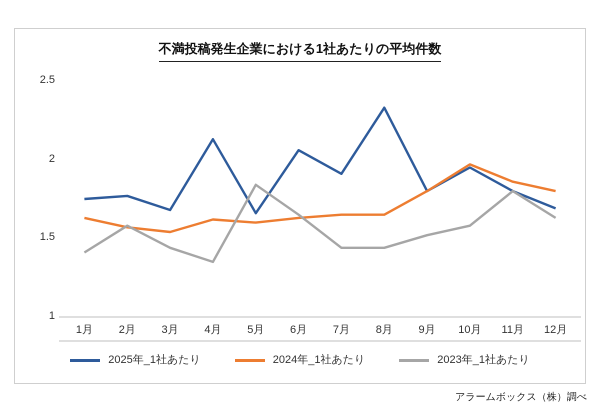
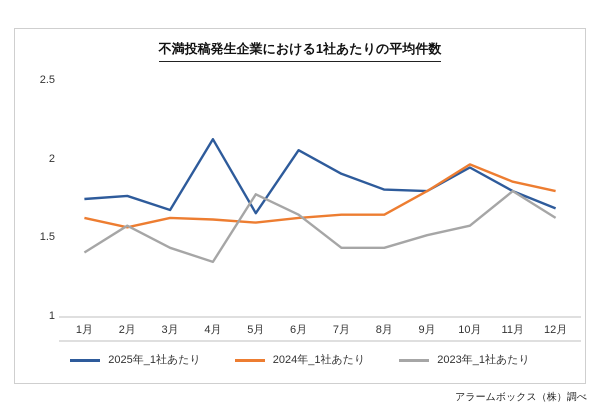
2024年_1社あたり/3月: 1.54 -> 1.63
2023年_1社あたり/5月: 1.84 -> 1.78
2025年_1社あたり/8月: 2.33 -> 1.81
